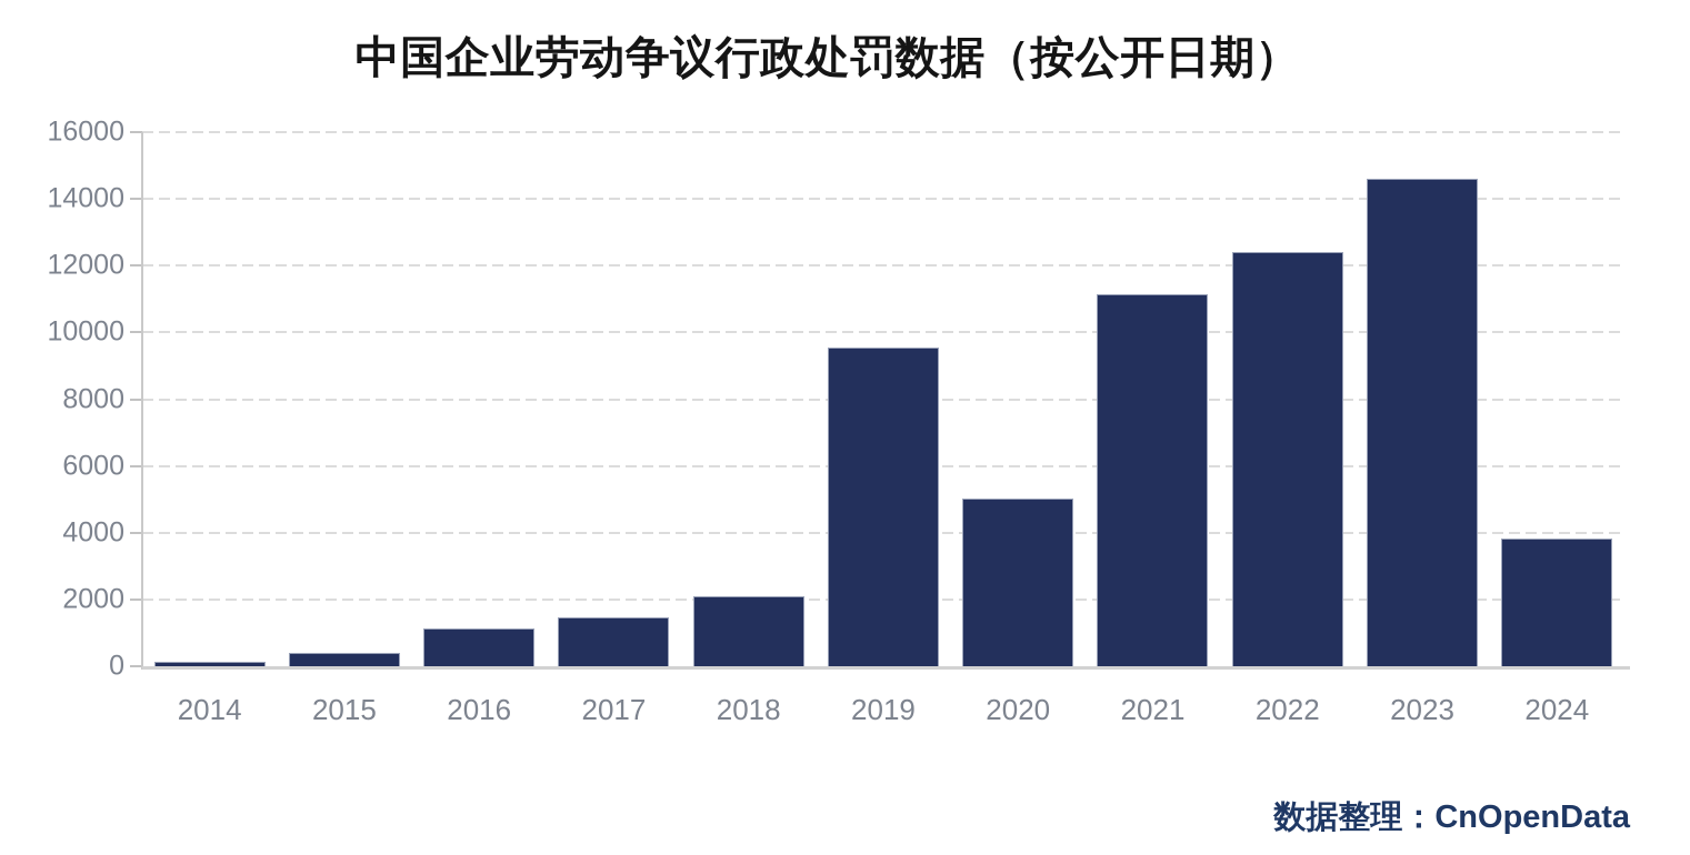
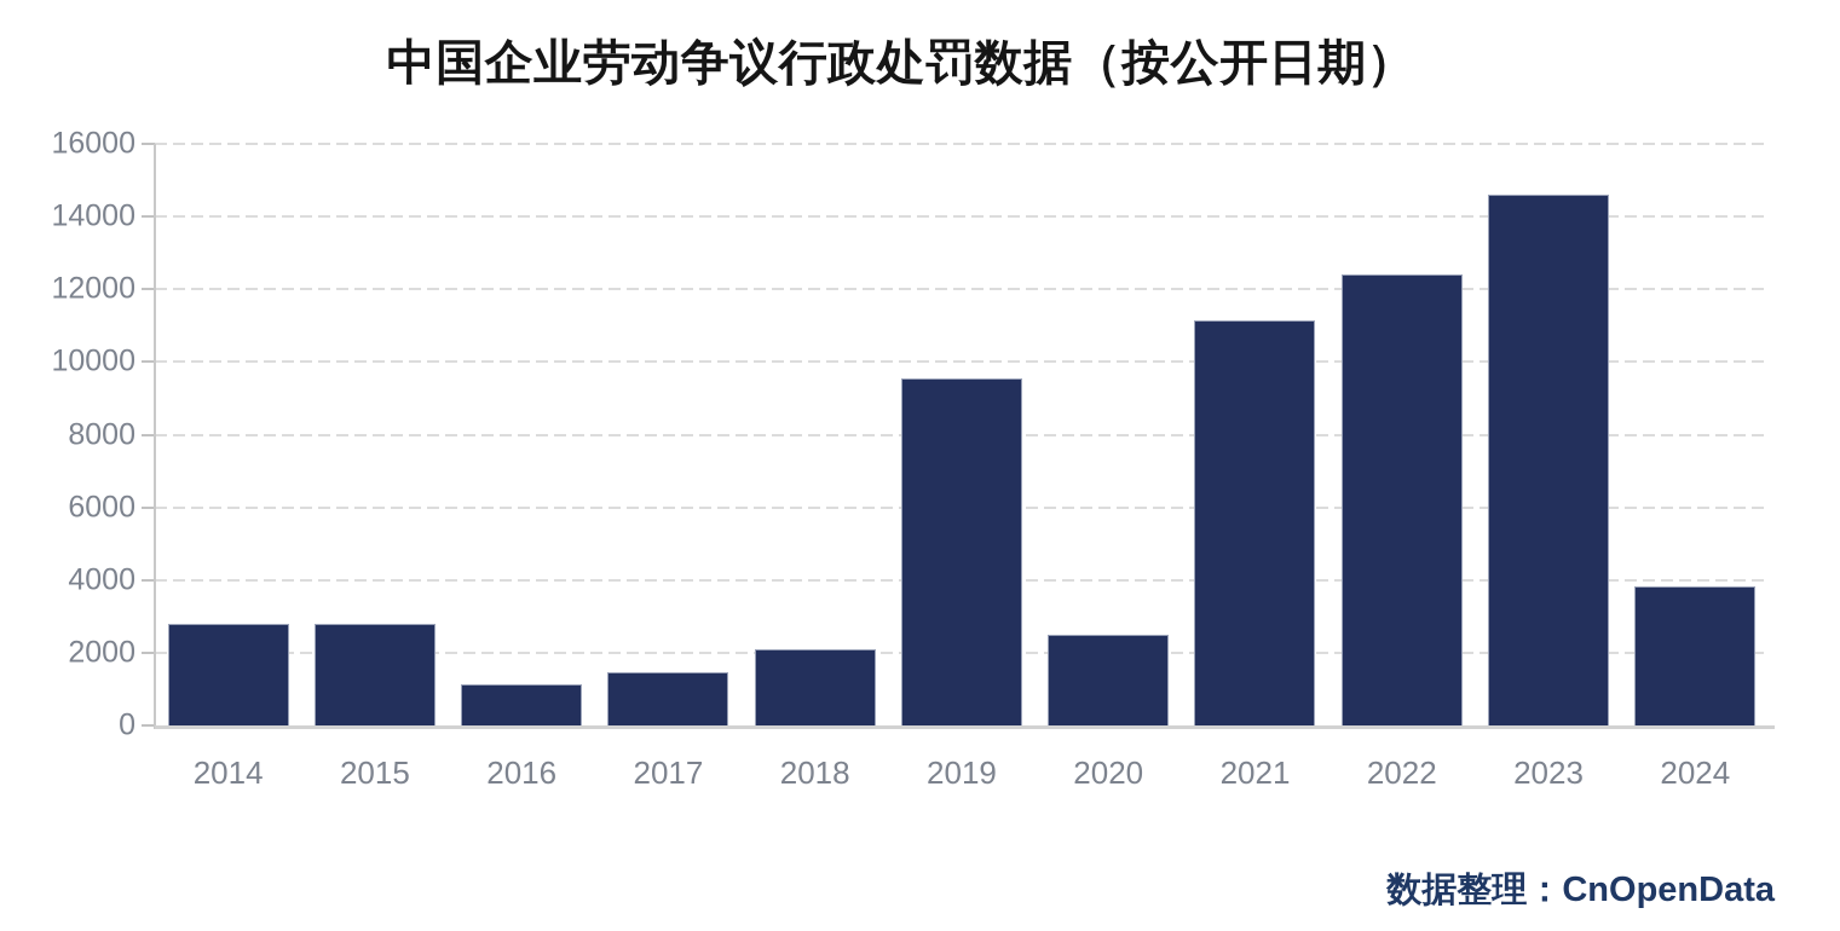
2014: 200 -> 2800
2015: 400 -> 2800
2020: 5000 -> 2500
